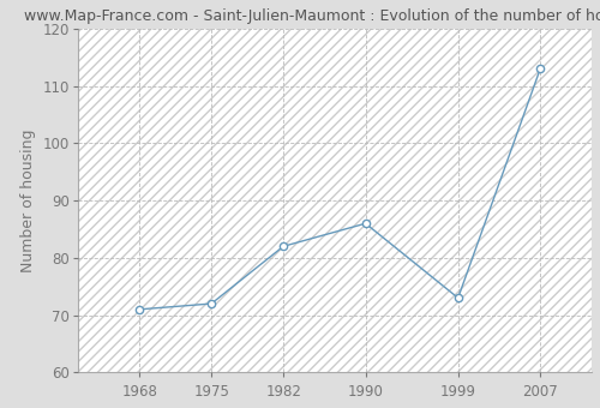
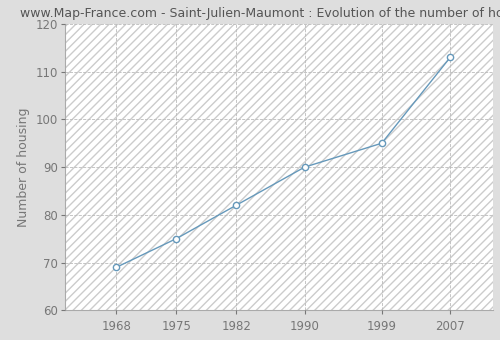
1968: 71 -> 69
1975: 72 -> 75
1990: 86 -> 90
1999: 73 -> 95
